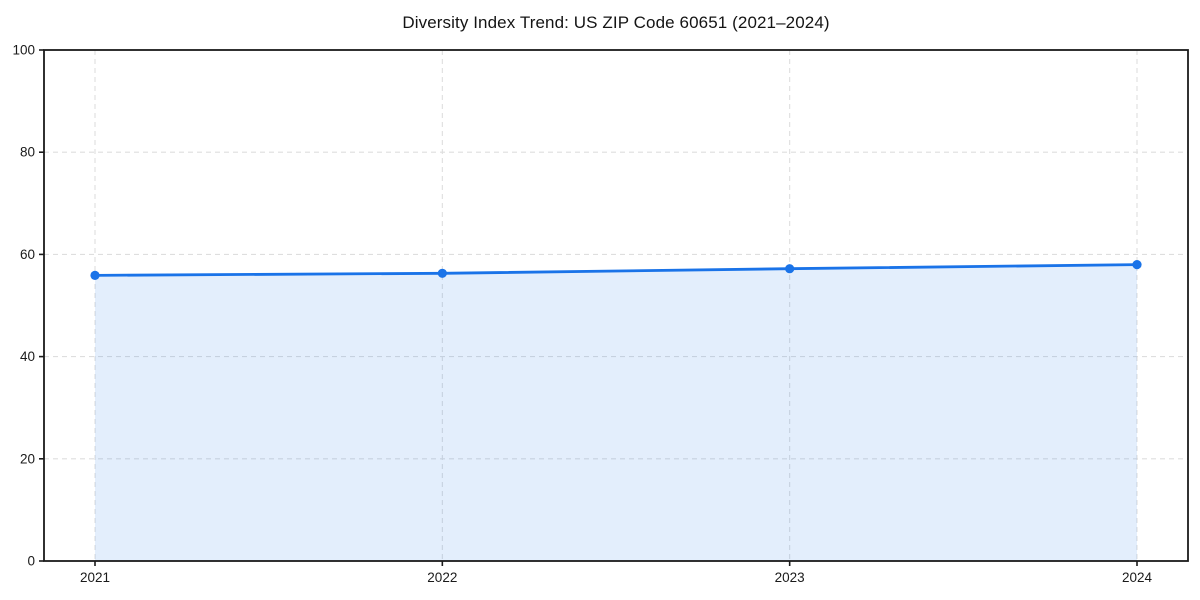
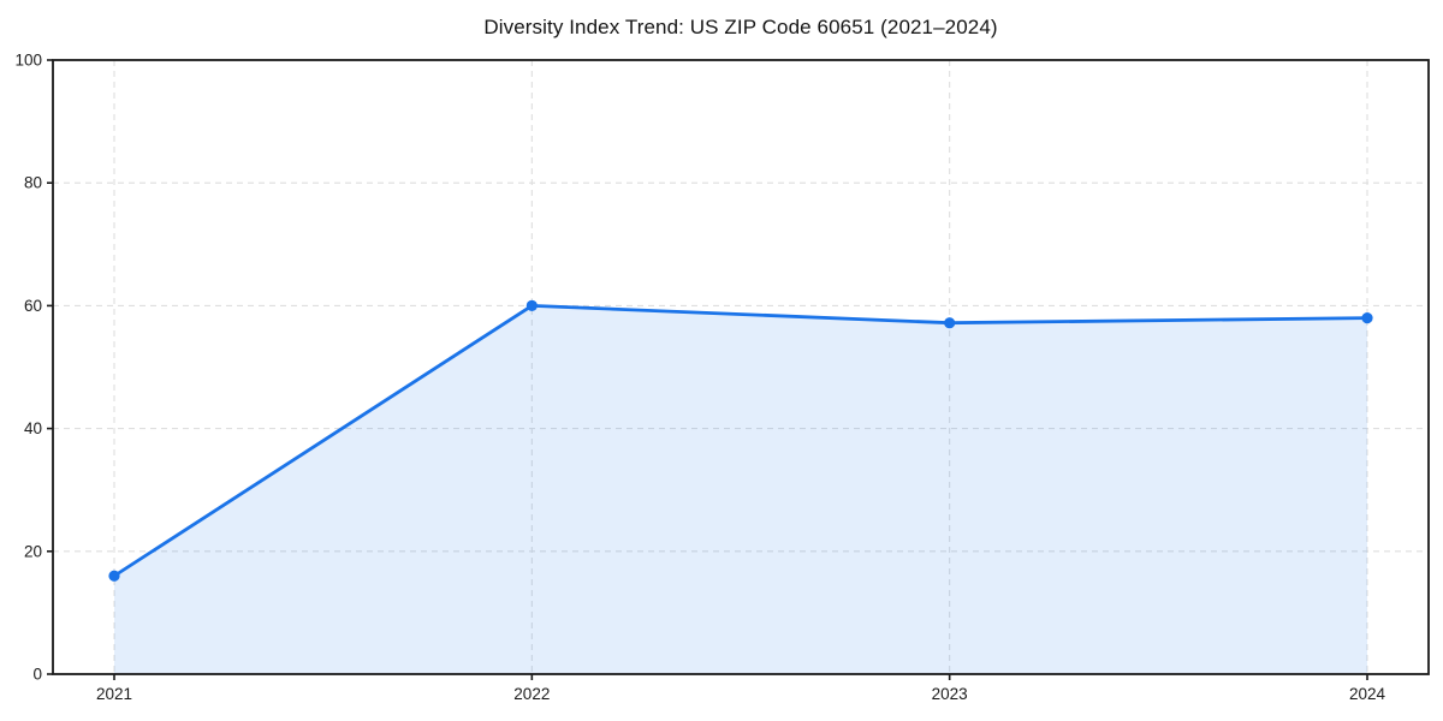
2021: 56 -> 16
2022: 56 -> 60
